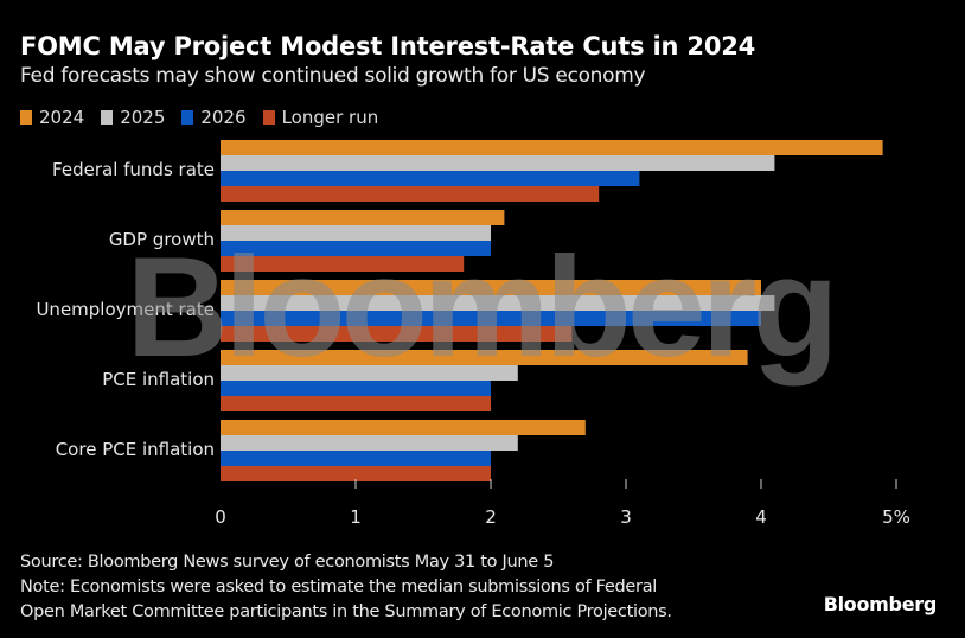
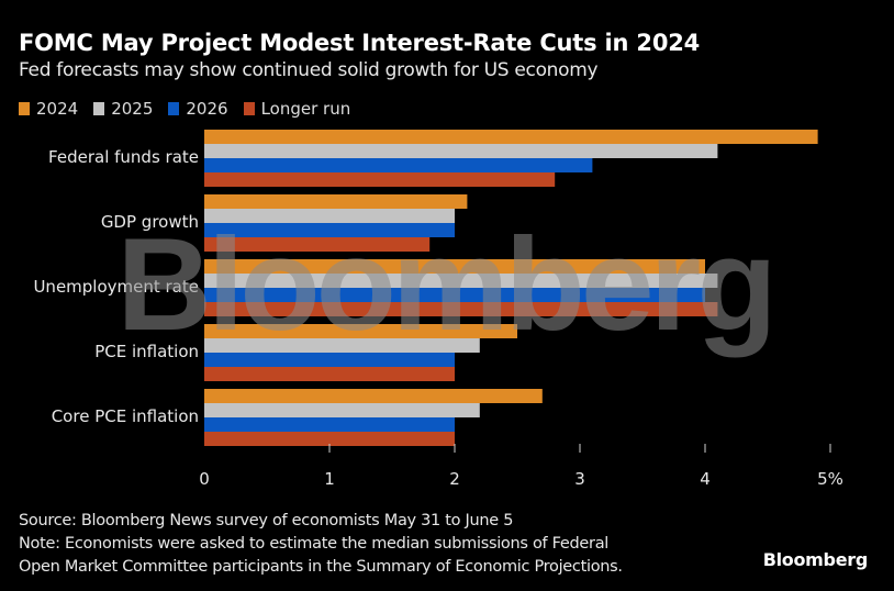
Longer run/Unemployment rate: 2.6% -> 4.1%
2024/PCE inflation: 3.9% -> 2.5%
